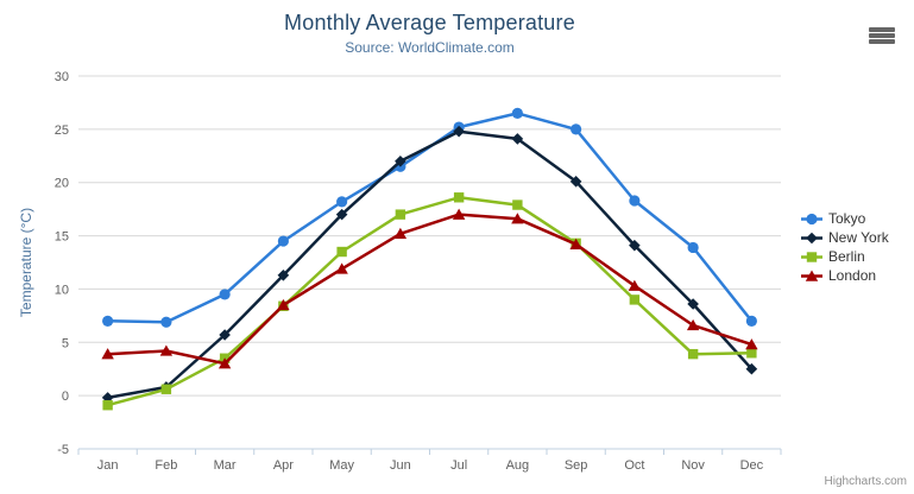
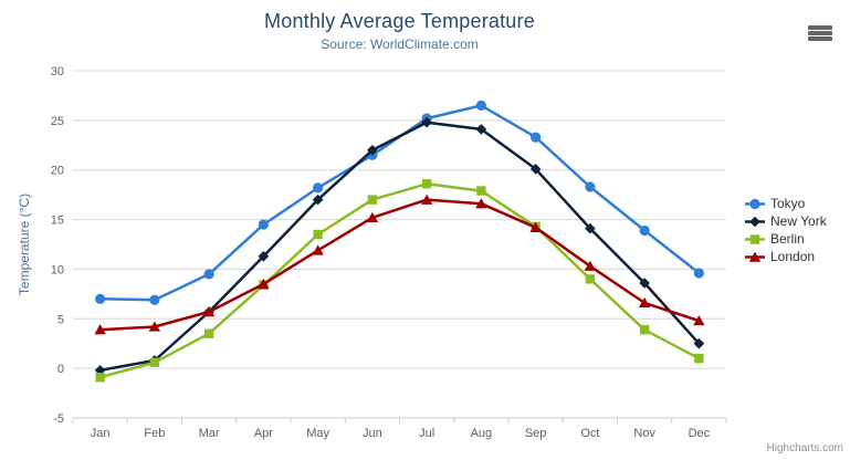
London/Mar: 3 -> 6
Tokyo/Sep: 25 -> 23
Tokyo/Dec: 7 -> 10
Berlin/Dec: 4 -> 1
